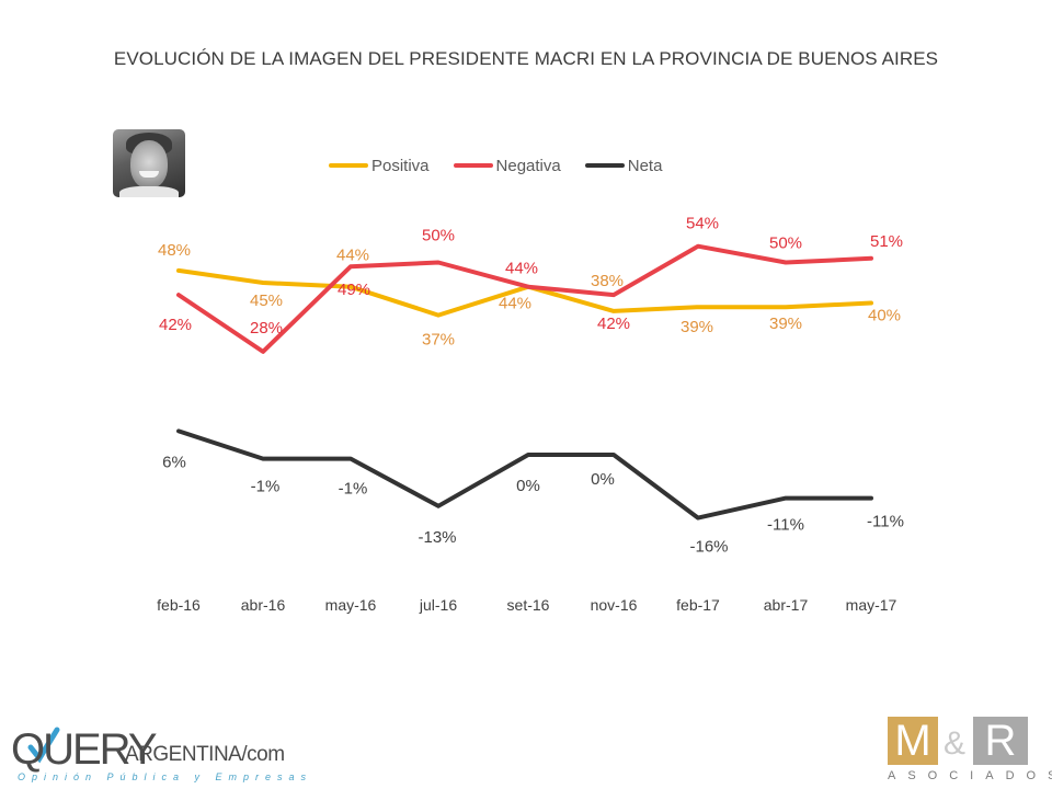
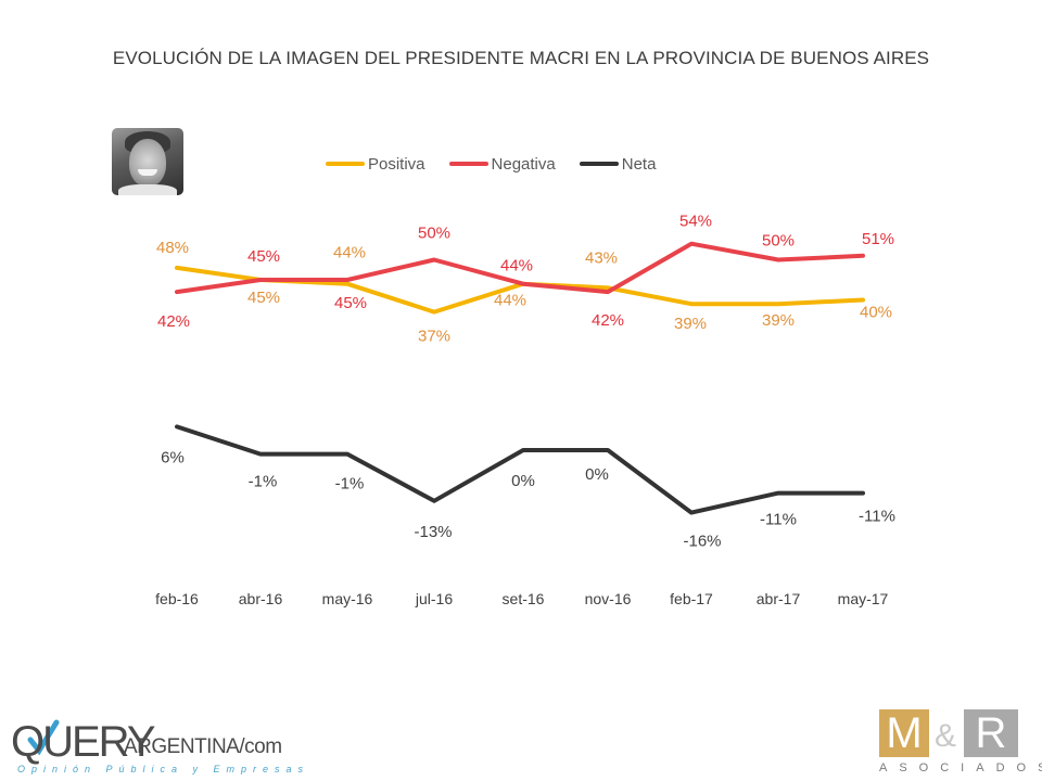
Negativa/abr-16: 28% -> 45%
Negativa/may-16: 49% -> 45%
Positiva/nov-16: 38% -> 43%
